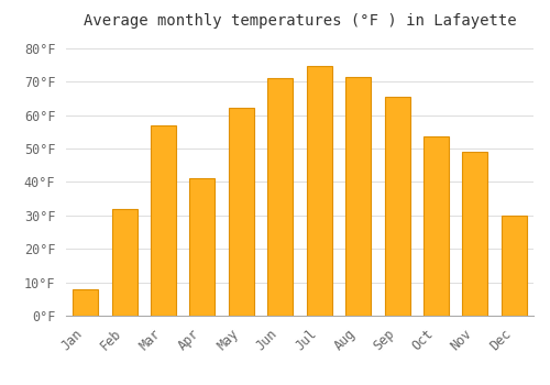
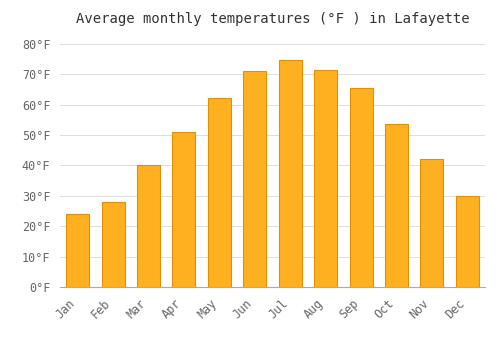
Jan: 8.0°F -> 24.0°F
Feb: 32.0°F -> 28.0°F
Mar: 57.0°F -> 40.0°F
Apr: 41.0°F -> 51.0°F
Nov: 49.0°F -> 42.0°F
